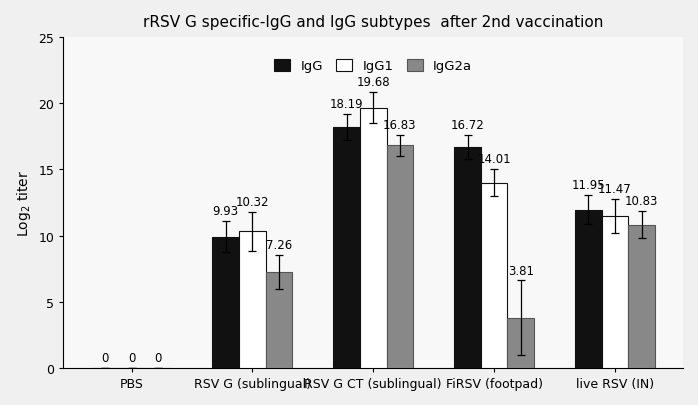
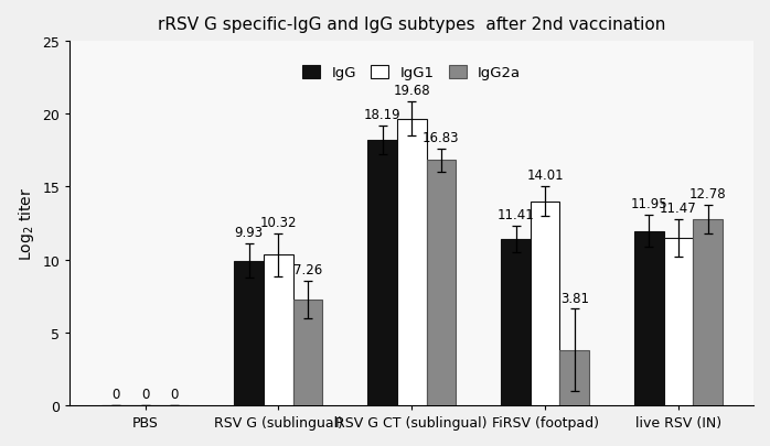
IgG/FiRSV (footpad): 16.72 -> 11.41
IgG2a/live RSV (IN): 10.83 -> 12.78
